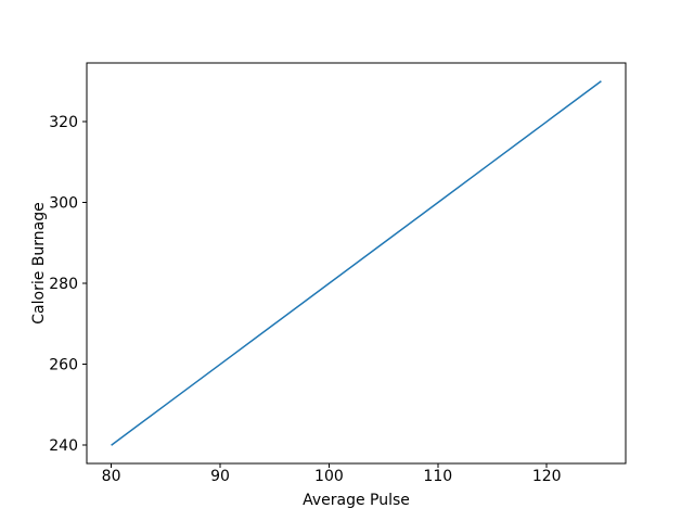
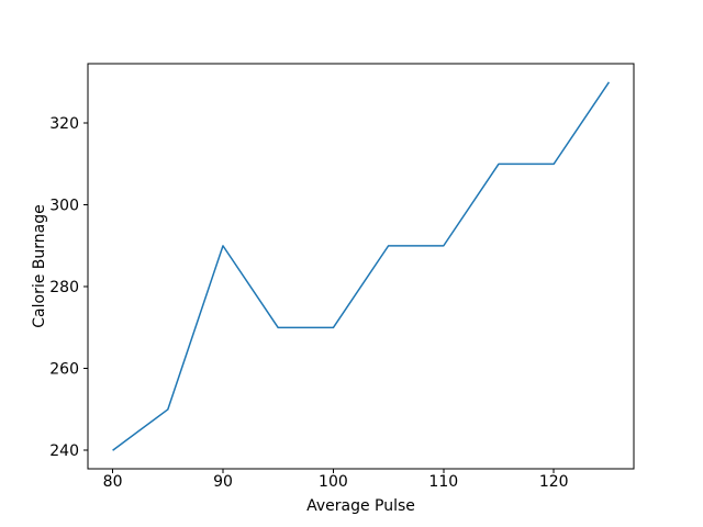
90: 260 -> 290
100: 280 -> 270
110: 300 -> 290
120: 320 -> 310
